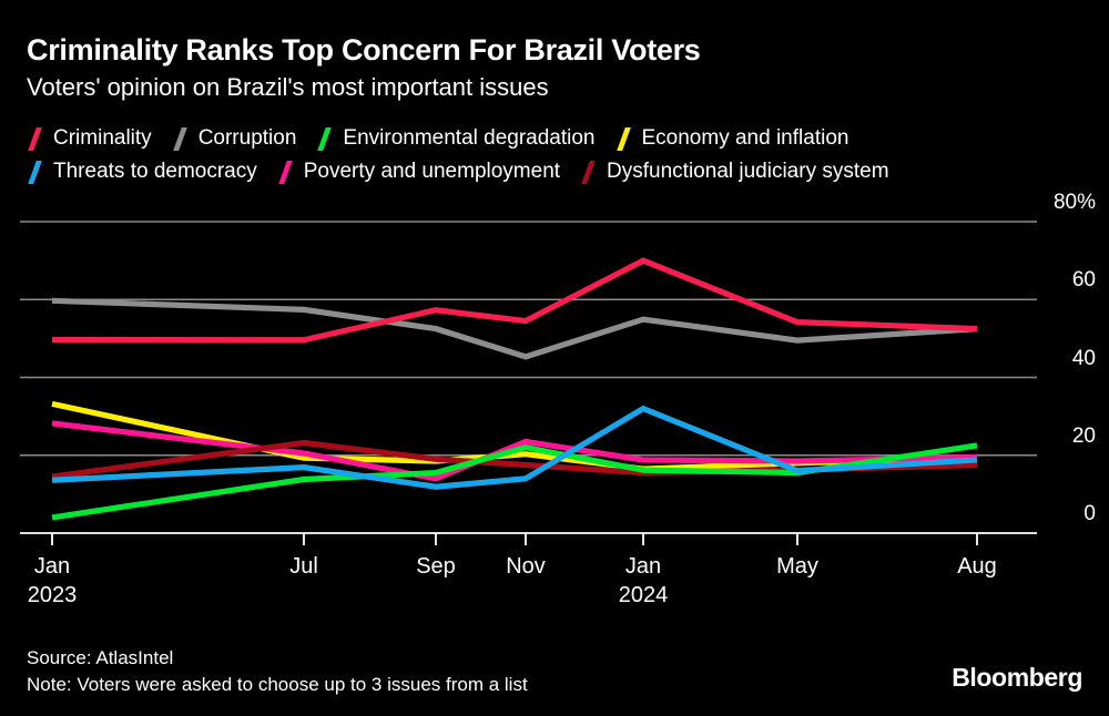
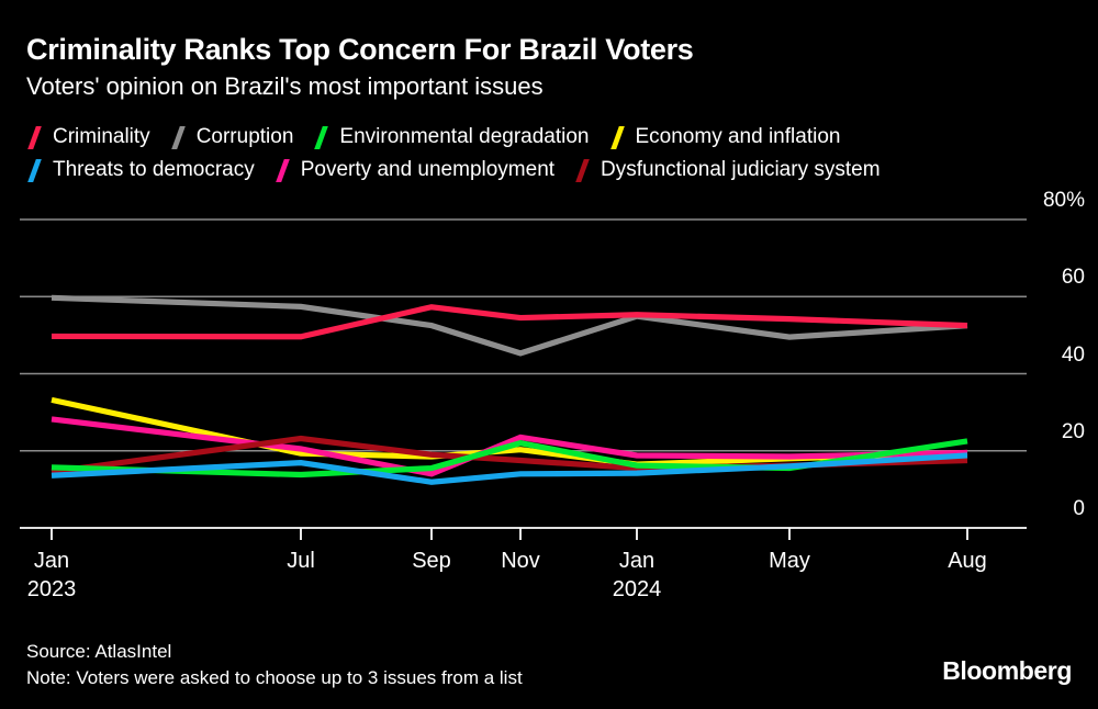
Environmental degradation/Jan 2023: 4% -> 16%
Criminality/Jan 2024: 70% -> 55%
Threats to democracy/Jan 2024: 32% -> 14%
